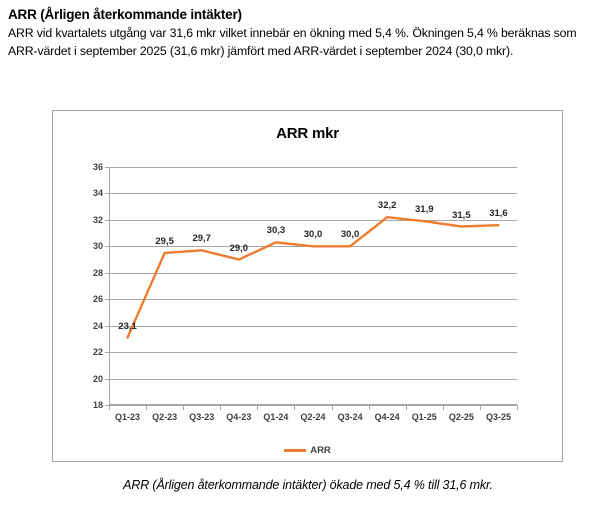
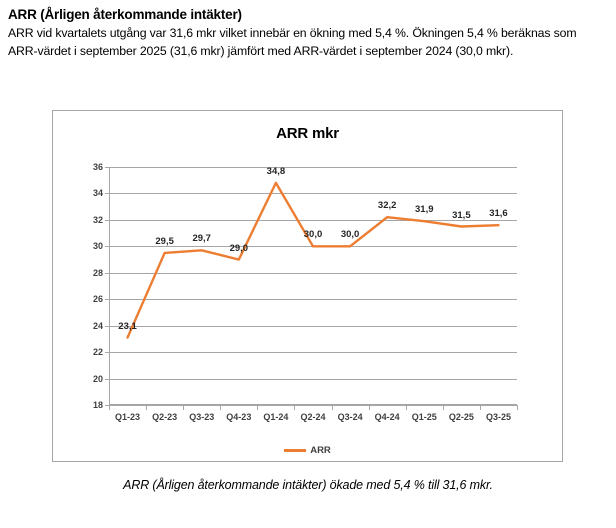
Q1-24: 30,3 -> 34,8
